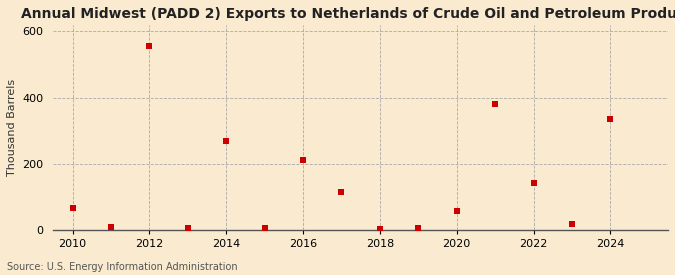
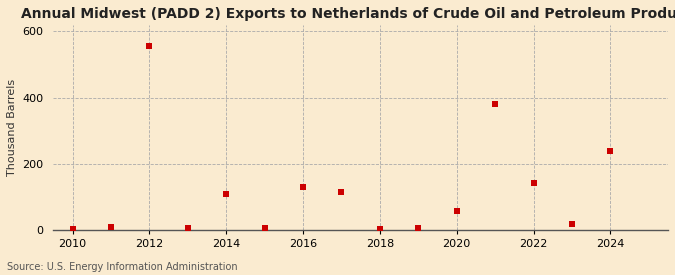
2010: 65 -> 3
2014: 270 -> 107
2016: 210 -> 130
2024: 335 -> 238
